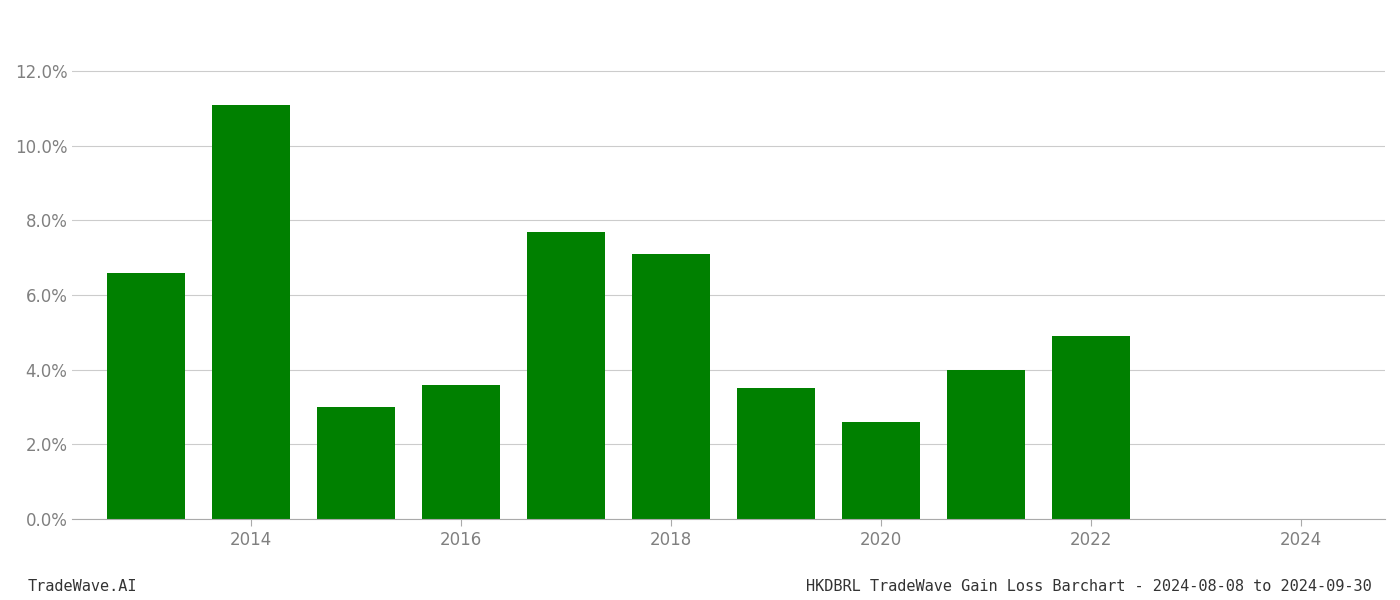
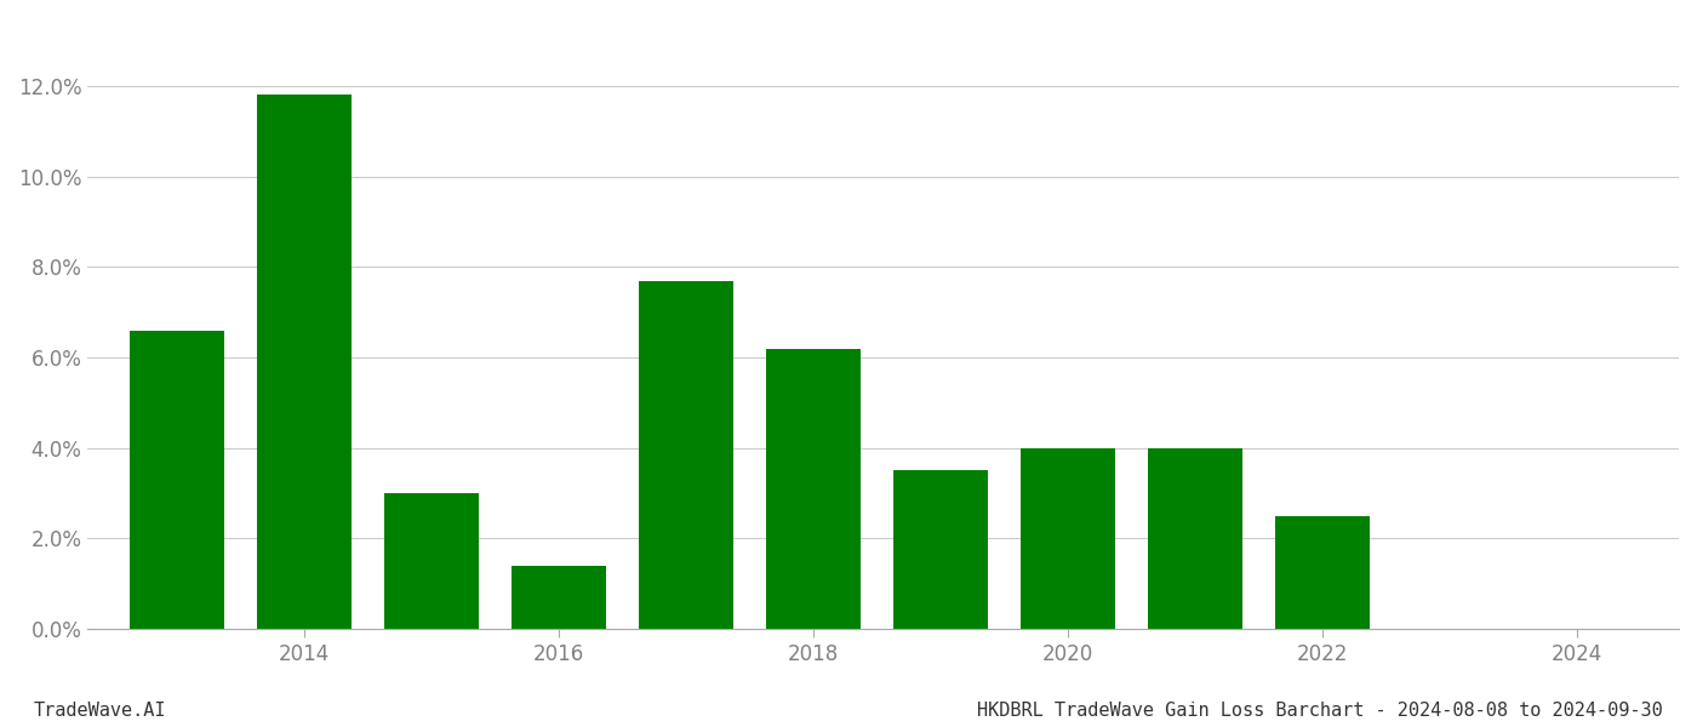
2014: 11.1% -> 11.8%
2016: 3.6% -> 1.4%
2018: 7.1% -> 6.2%
2020: 2.6% -> 4.0%
2022: 4.9% -> 2.5%
